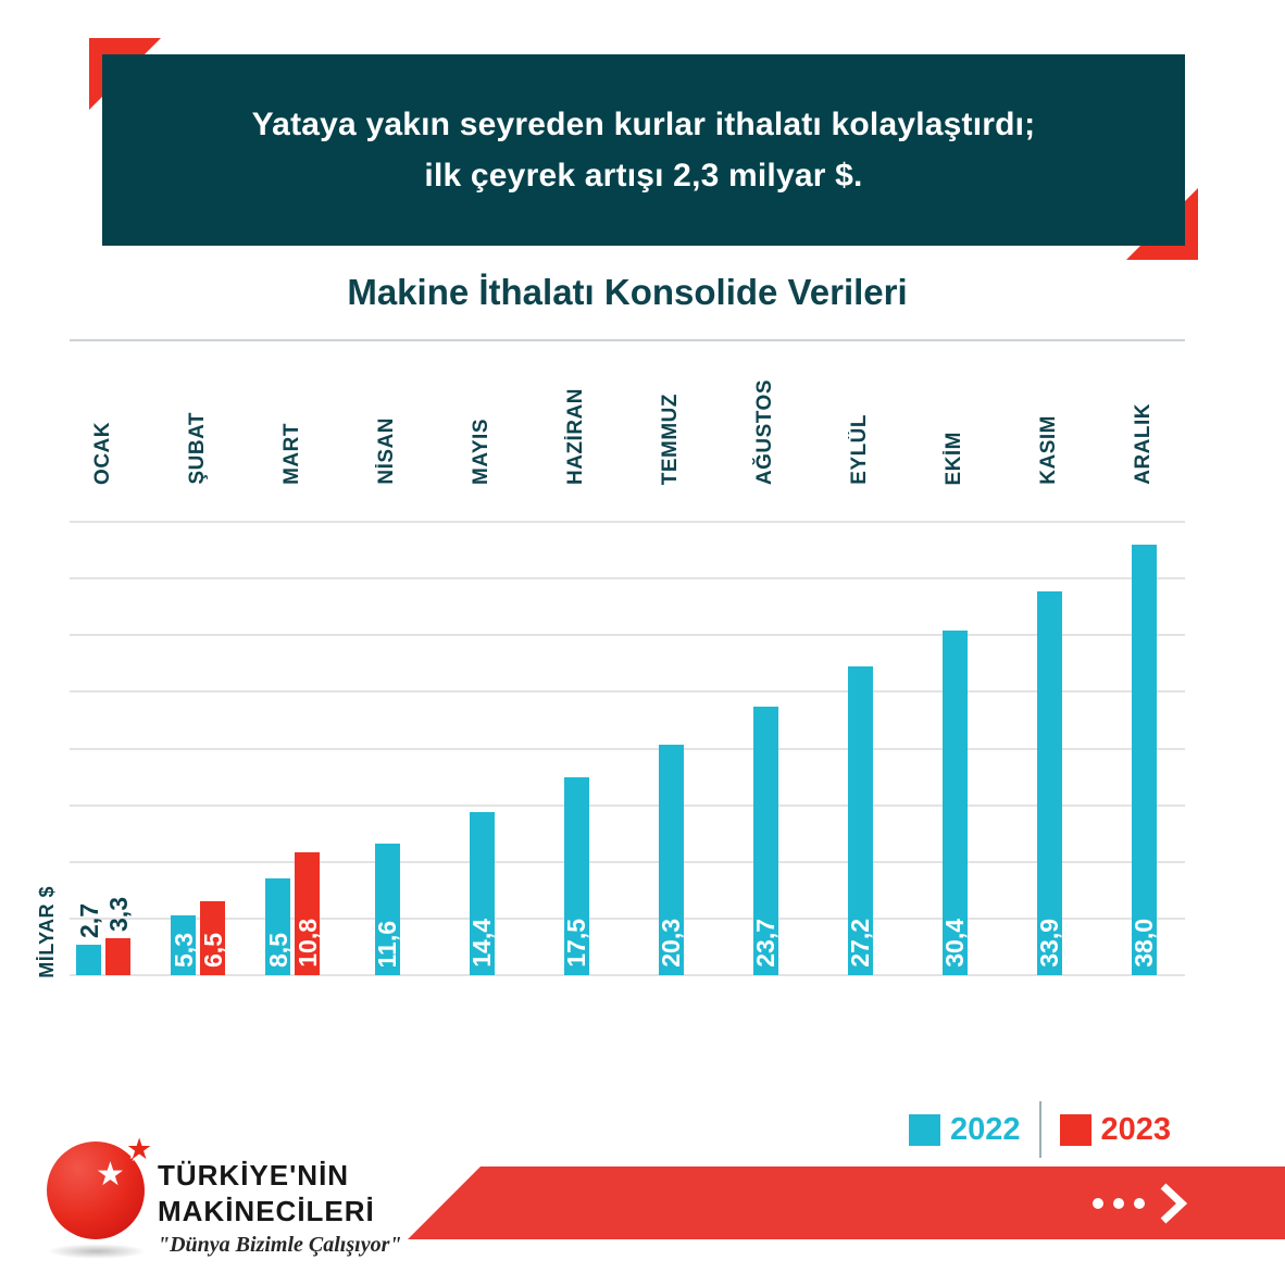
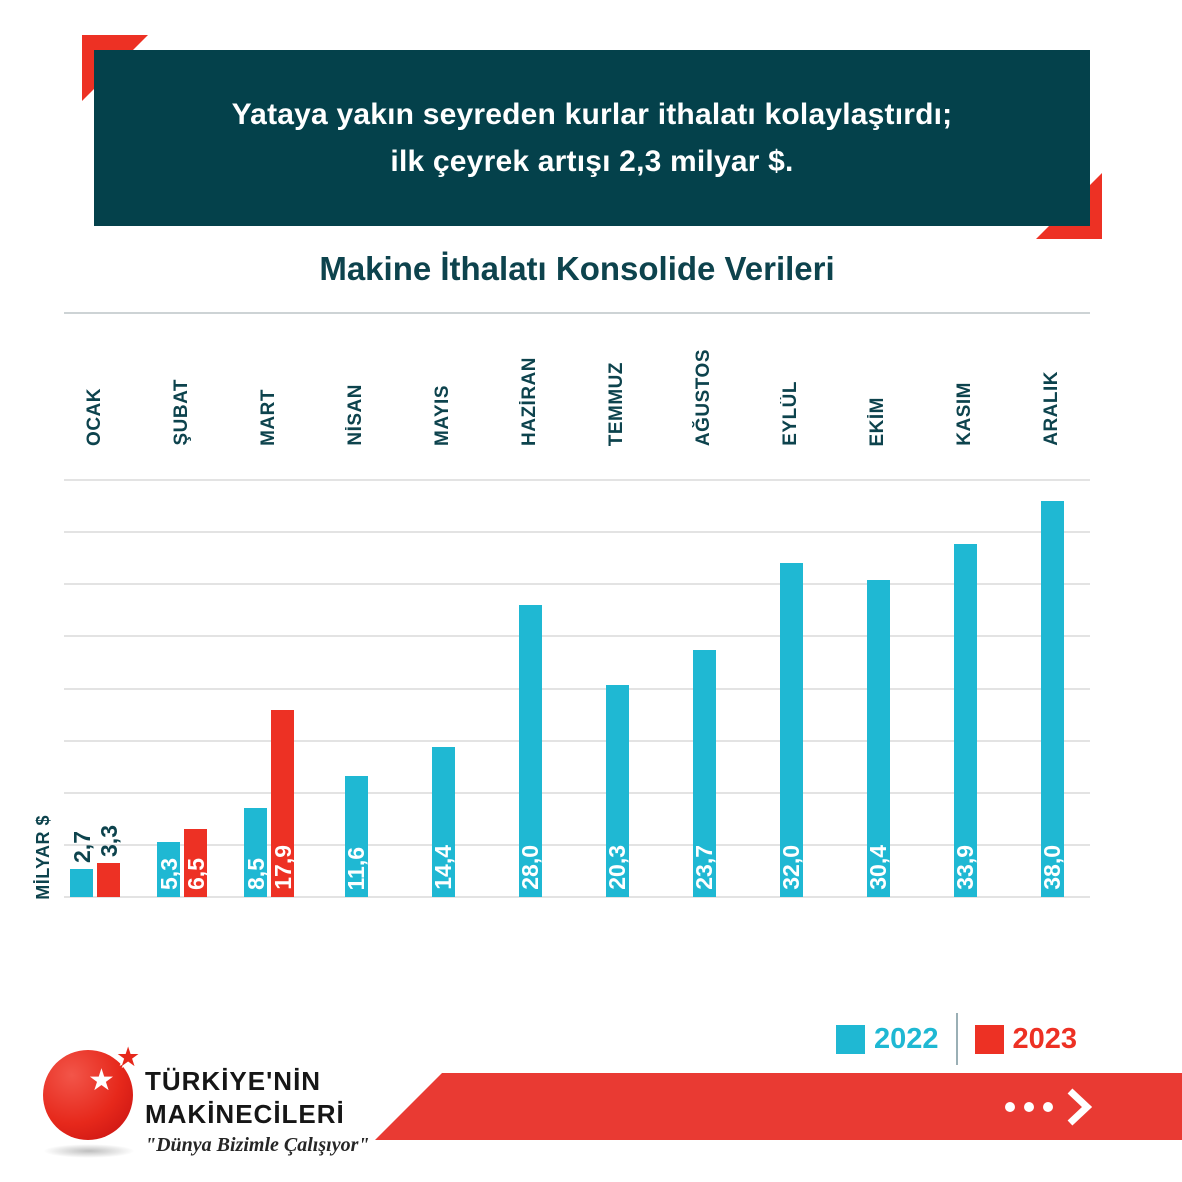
2023/MART: 10,8 -> 17,9
2022/HAZİRAN: 17,5 -> 28,0
2022/EYLÜL: 27,2 -> 32,0
